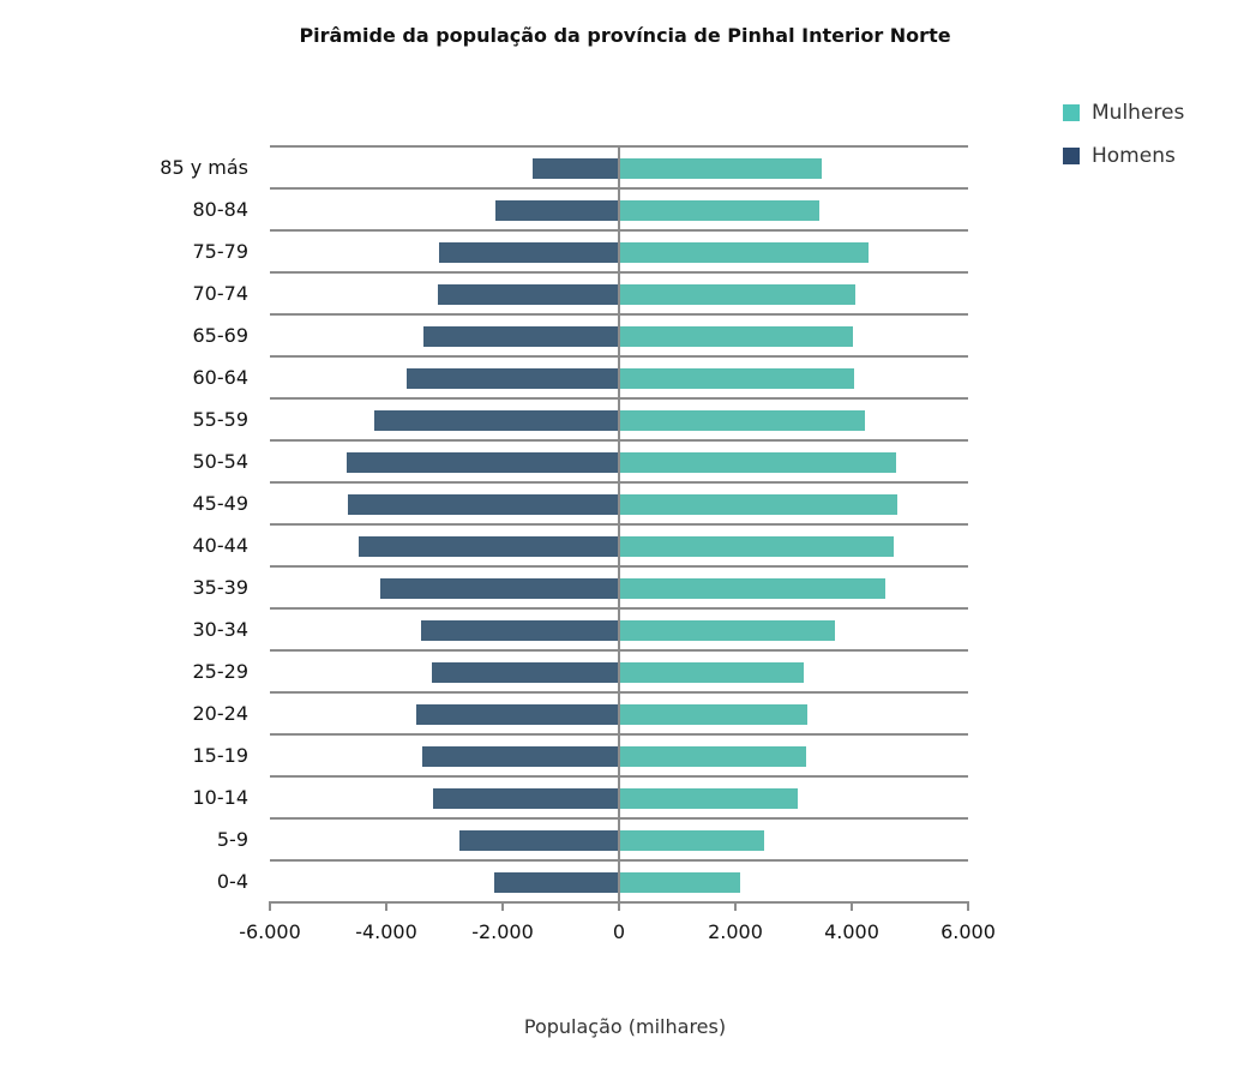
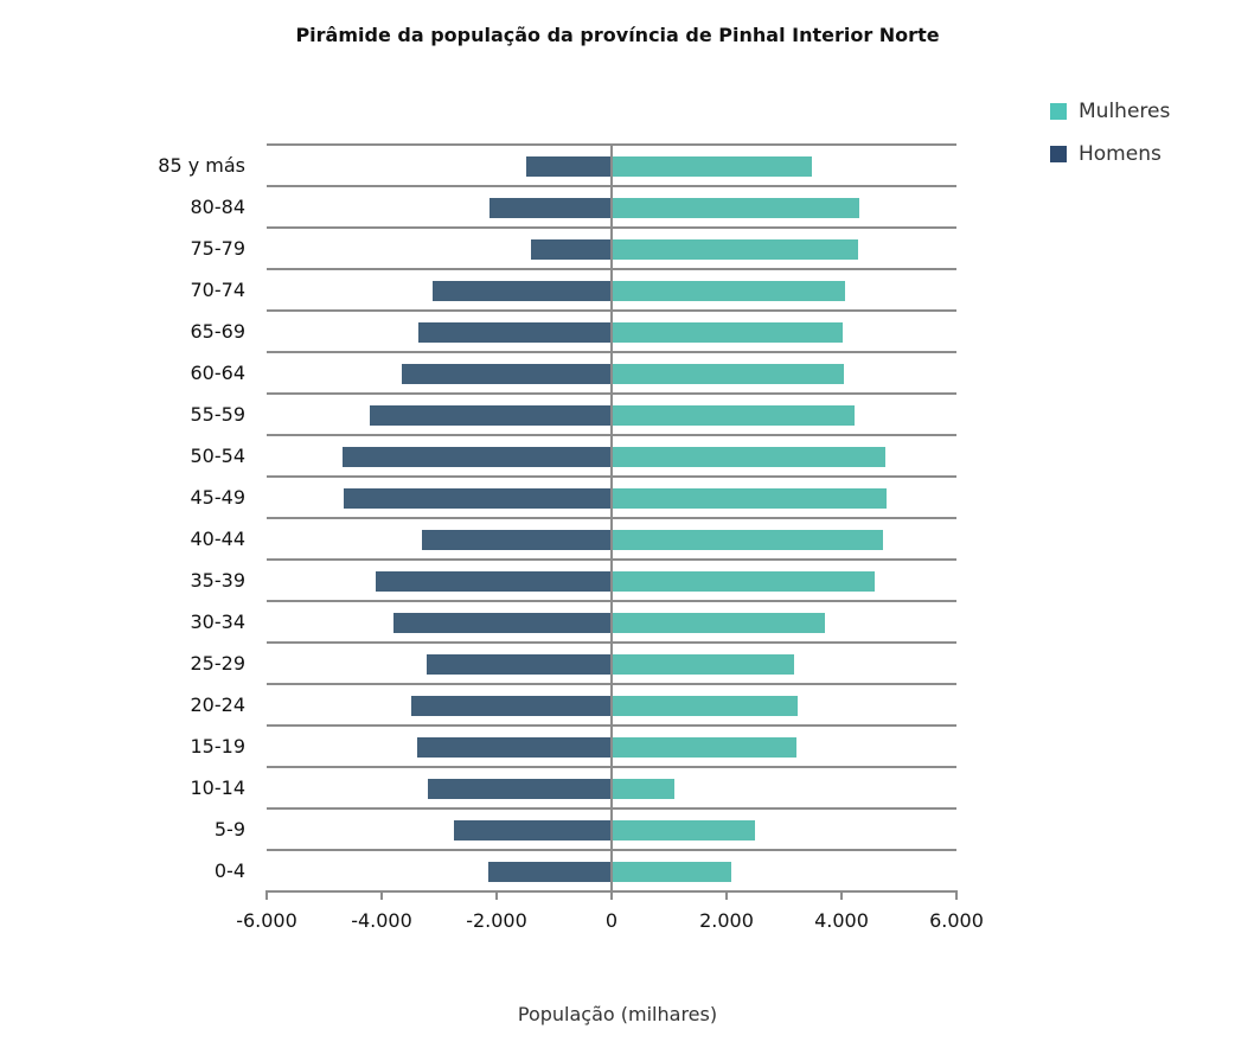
Mulheres/80-84: 3400 -> 4300
Homens/75-79: -3100 -> -1400
Homens/40-44: -4500 -> -3300
Homens/30-34: -3400 -> -3800
Mulheres/10-14: 3100 -> 1100
